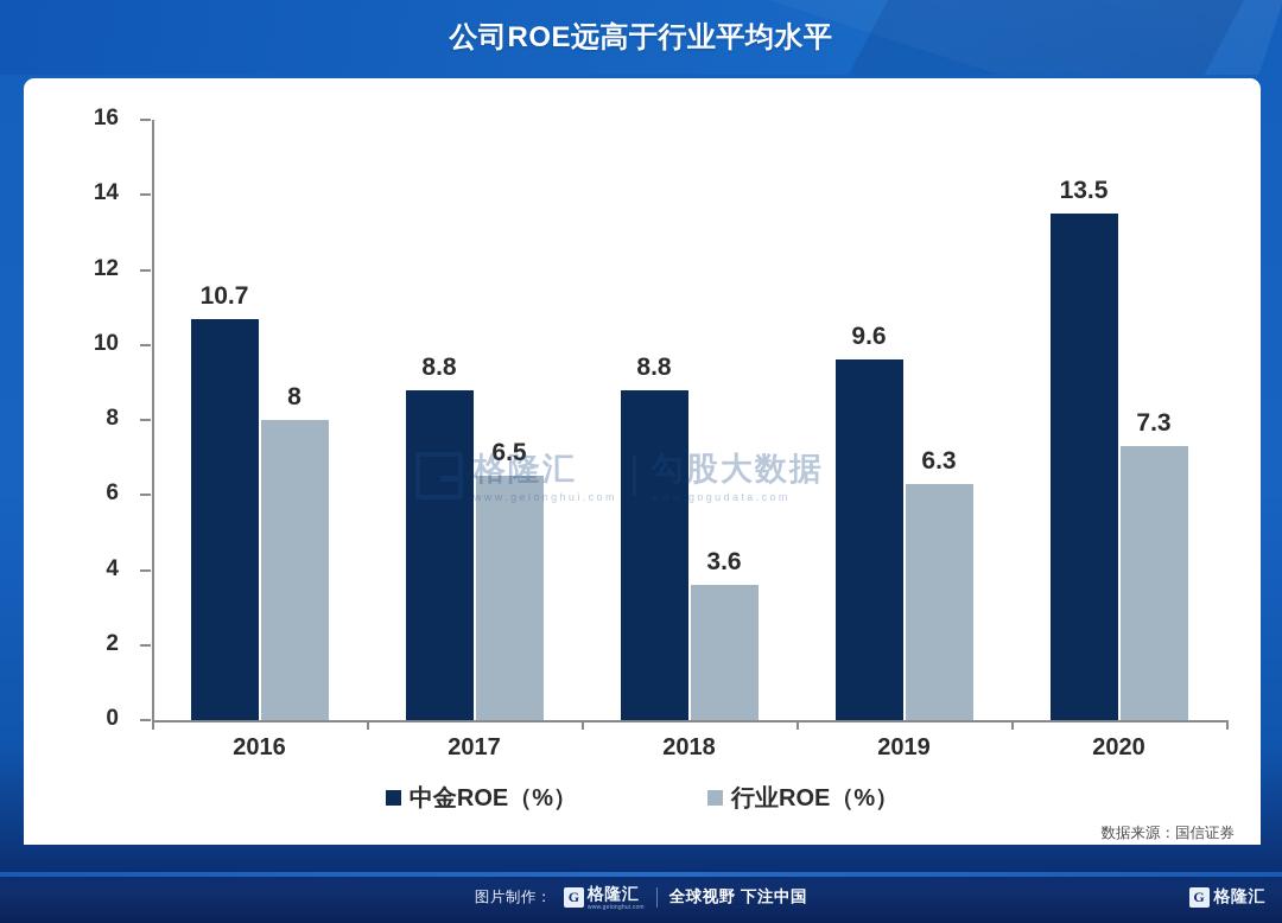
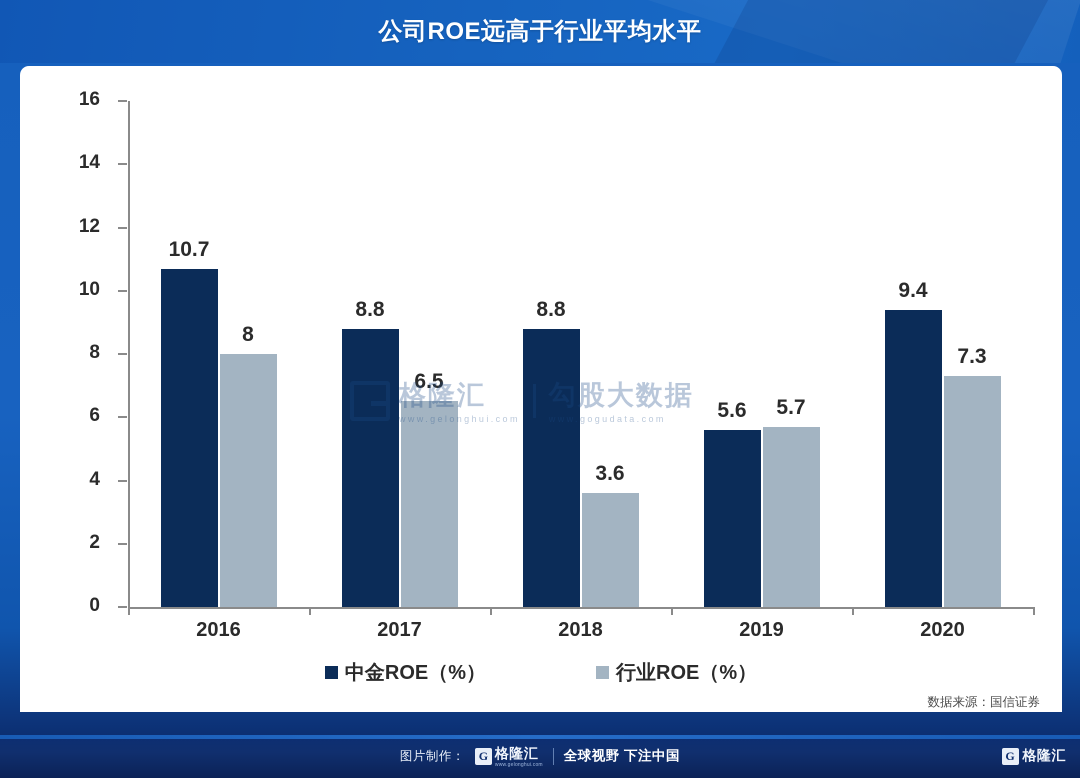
中金ROE（%）/2019: 9.6 -> 5.6
行业ROE（%）/2019: 6.3 -> 5.7
中金ROE（%）/2020: 13.5 -> 9.4
